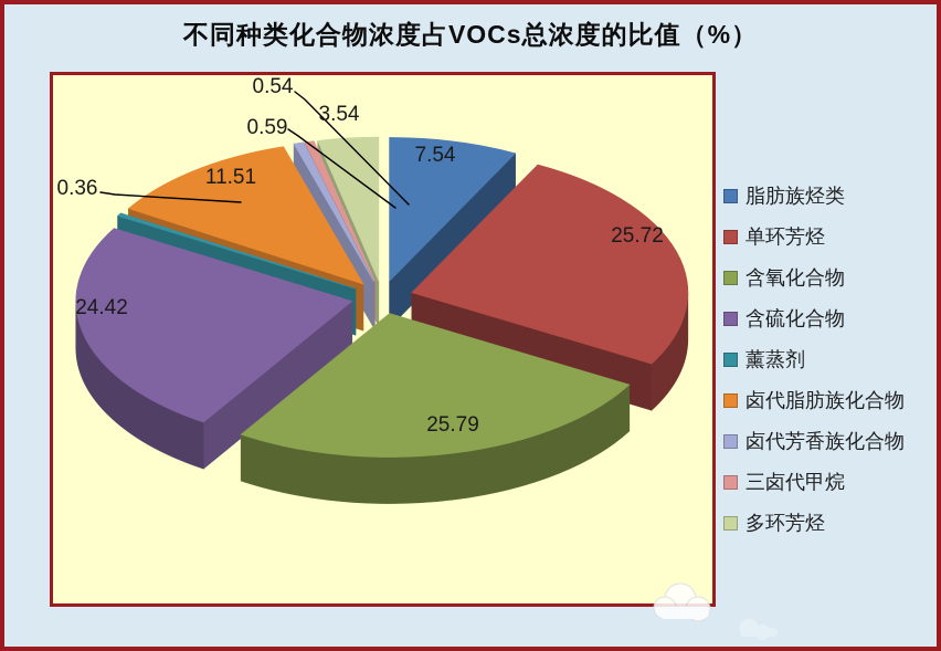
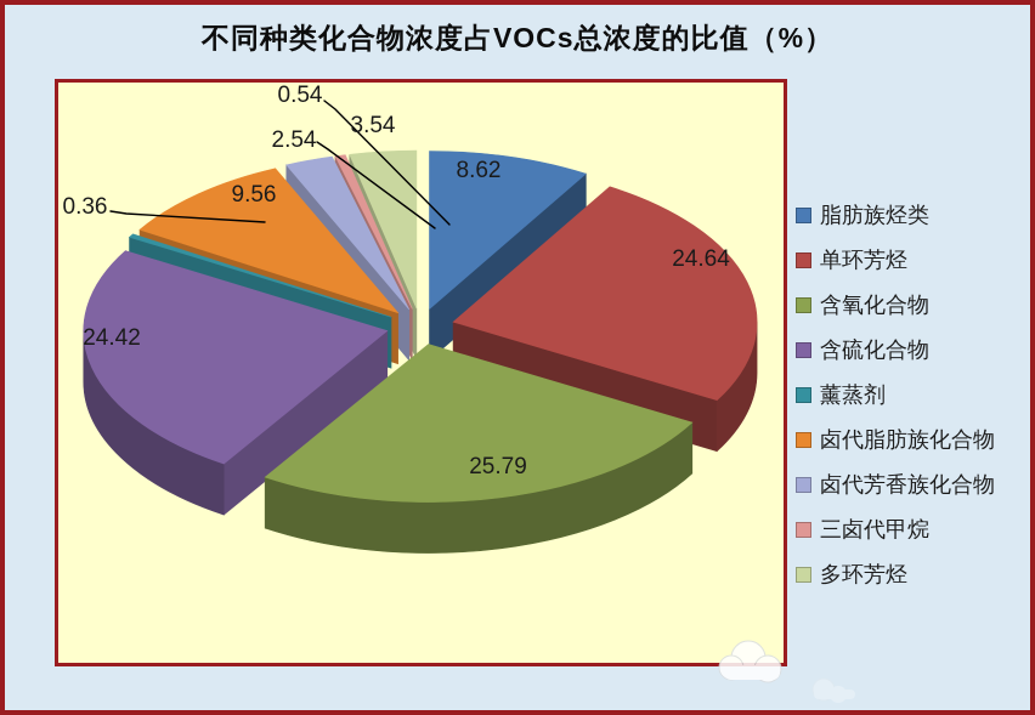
脂肪族烃类: 7.54 -> 8.62
单环芳烃: 25.72 -> 24.64
卤代脂肪族化合物: 11.51 -> 9.56
卤代芳香族化合物: 0.59 -> 2.54
